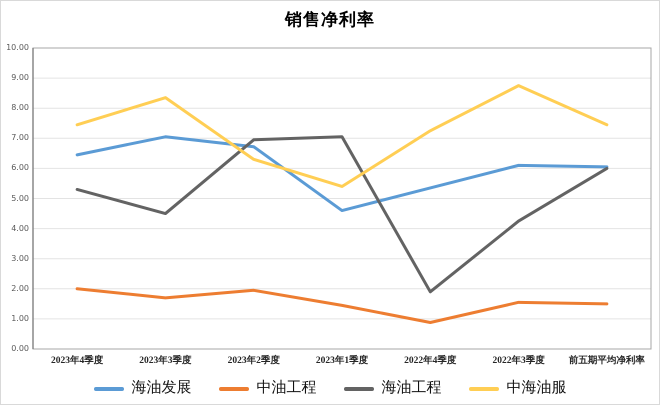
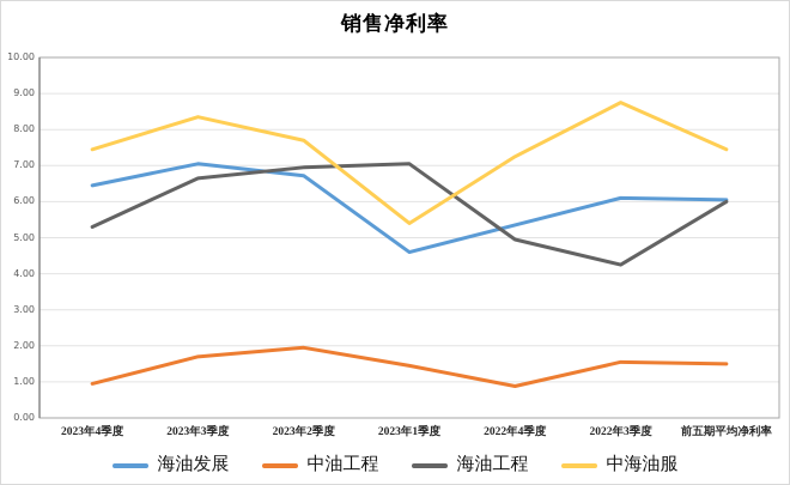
中油工程/2023年4季度: 2.0 -> 0.9
海油工程/2023年3季度: 4.5 -> 6.7
中海油服/2023年2季度: 6.3 -> 7.7
海油工程/2022年4季度: 1.9 -> 5.0
